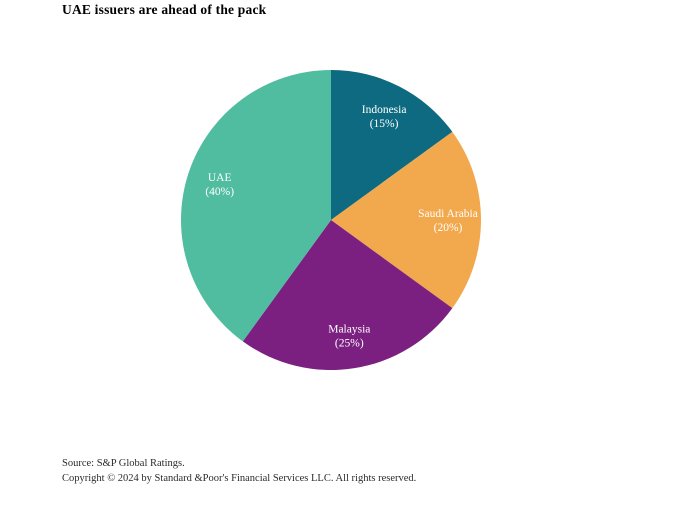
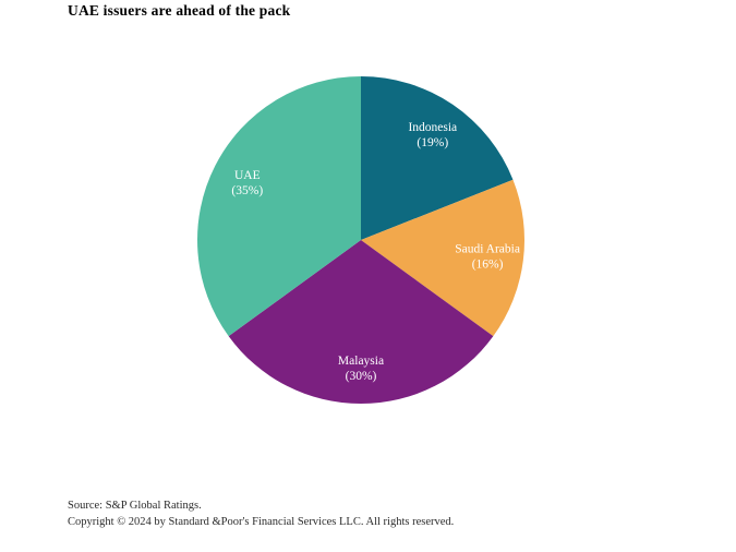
Indonesia: 15% -> 19%
Saudi Arabia: 20% -> 16%
Malaysia: 25% -> 30%
UAE: 40% -> 35%
